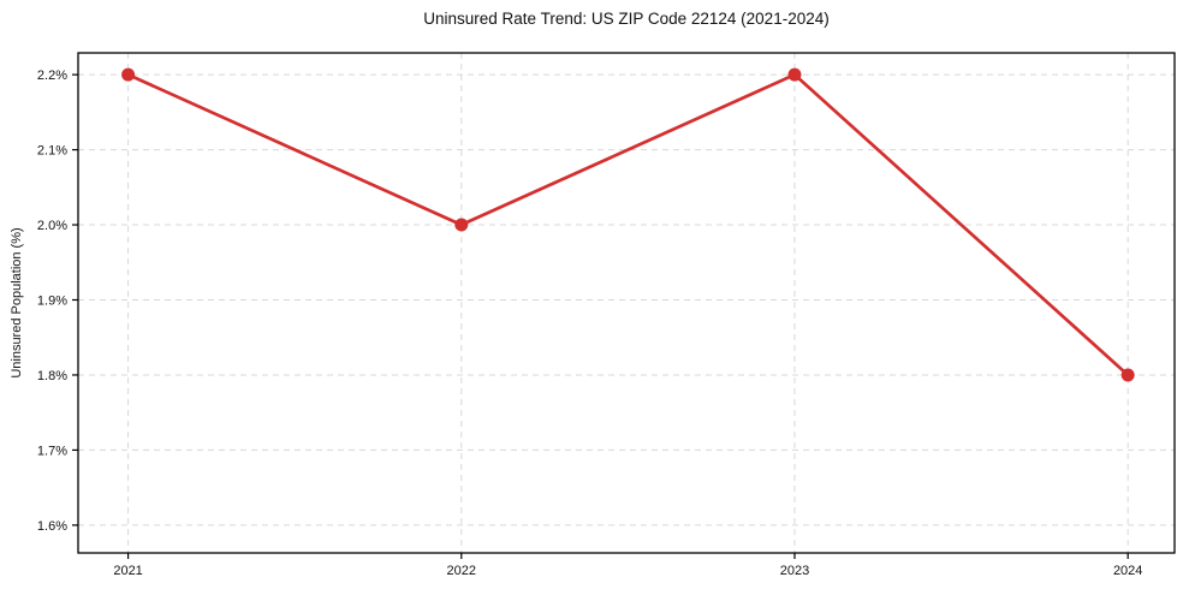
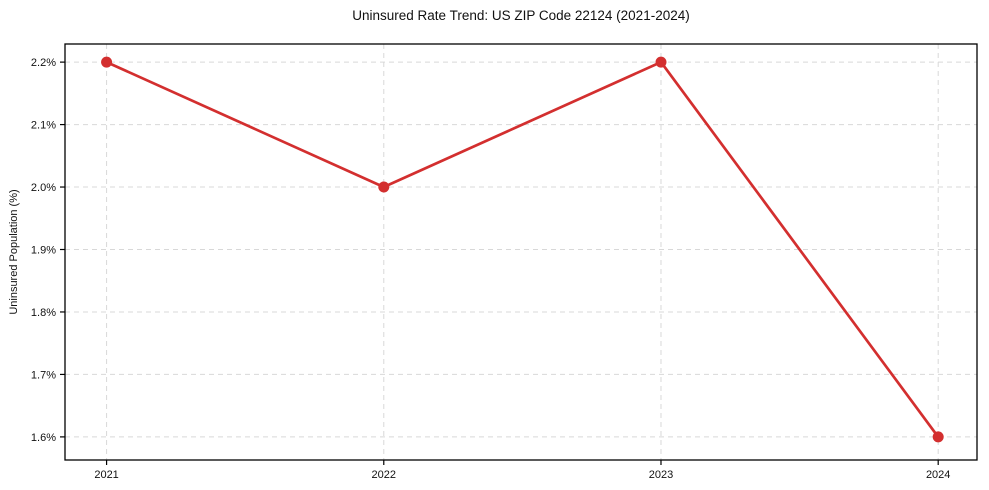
2024: 1.8% -> 1.6%
